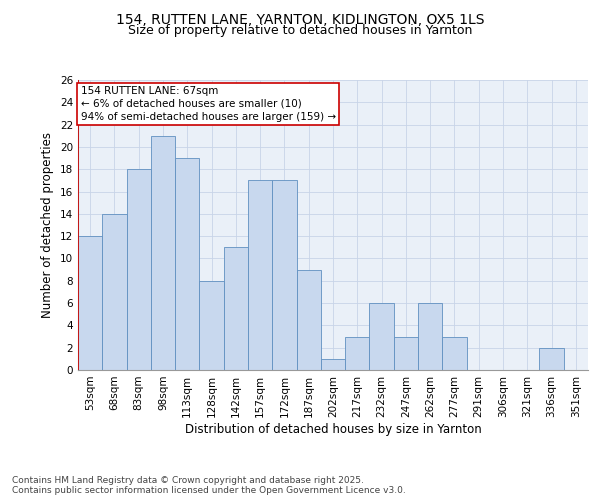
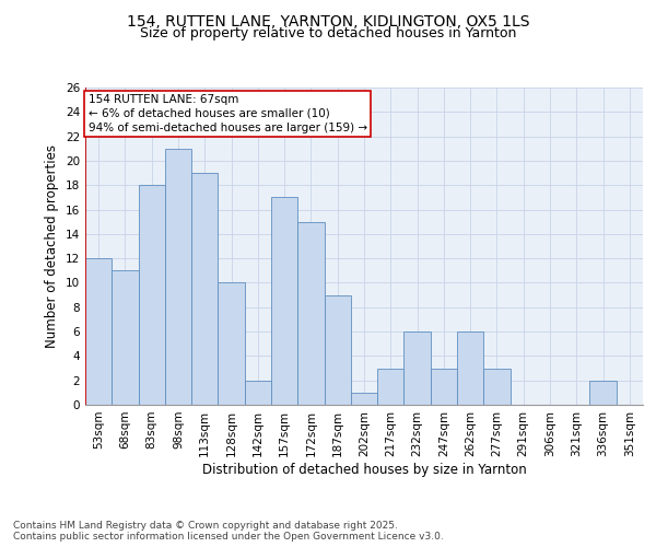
68sqm: 14 -> 11
128sqm: 8 -> 10
142sqm: 11 -> 2
172sqm: 17 -> 15
